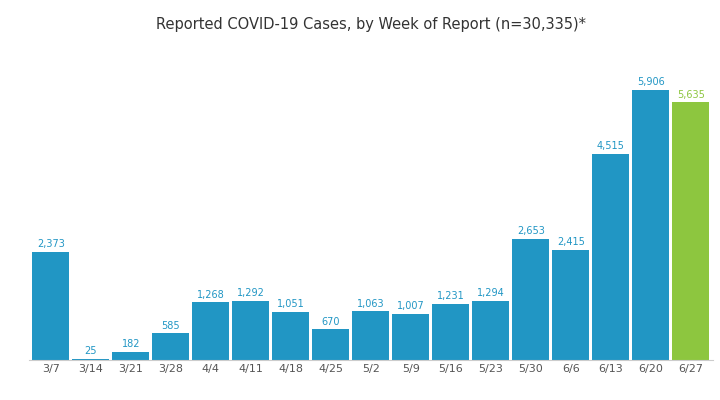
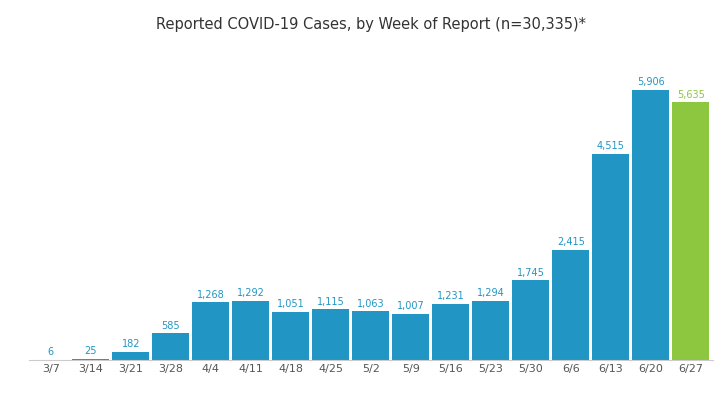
3/7: 2,373 -> 6
4/25: 670 -> 1,115
5/30: 2,653 -> 1,745
